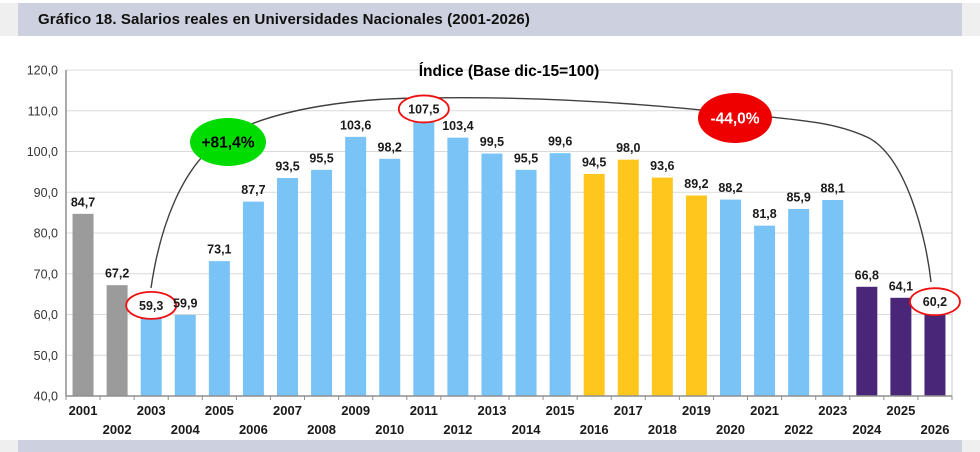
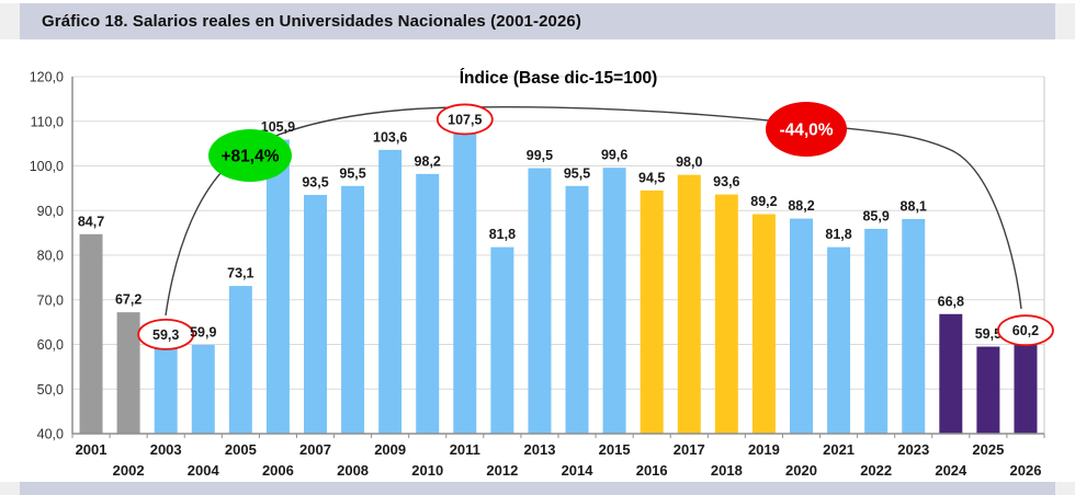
2006: 87,7 -> 105,9
2012: 103,4 -> 81,8
2025: 64,1 -> 59,5
